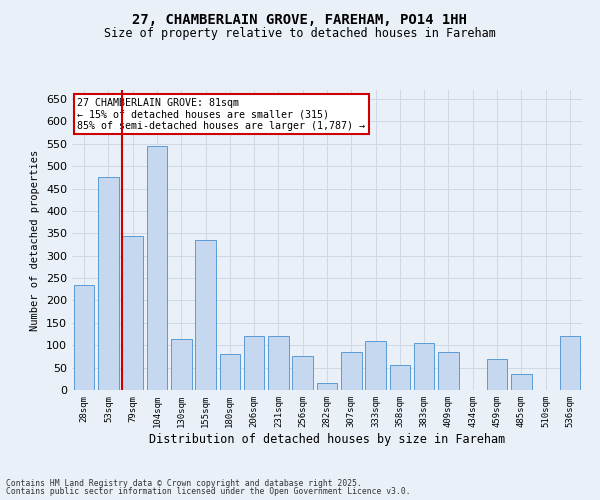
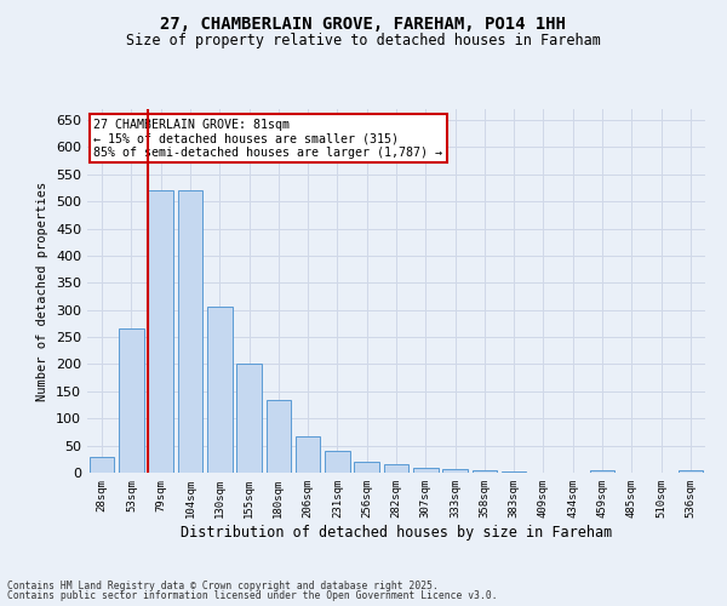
28sqm: 235 -> 30
53sqm: 475 -> 265
79sqm: 345 -> 520
104sqm: 545 -> 520
130sqm: 115 -> 305
155sqm: 335 -> 200
180sqm: 80 -> 135
206sqm: 120 -> 68
231sqm: 120 -> 40
256sqm: 75 -> 20
307sqm: 85 -> 10
333sqm: 110 -> 7
358sqm: 55 -> 5
383sqm: 105 -> 3
409sqm: 85 -> 1
459sqm: 70 -> 4
485sqm: 35 -> 1
536sqm: 120 -> 4
